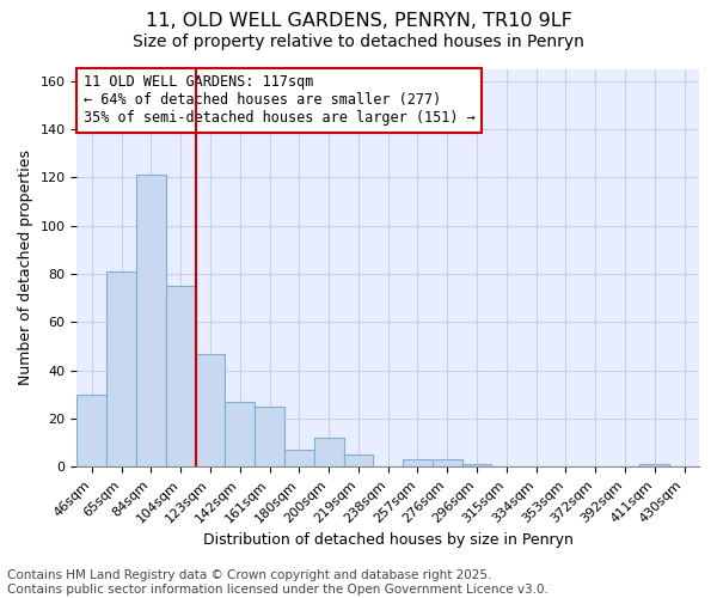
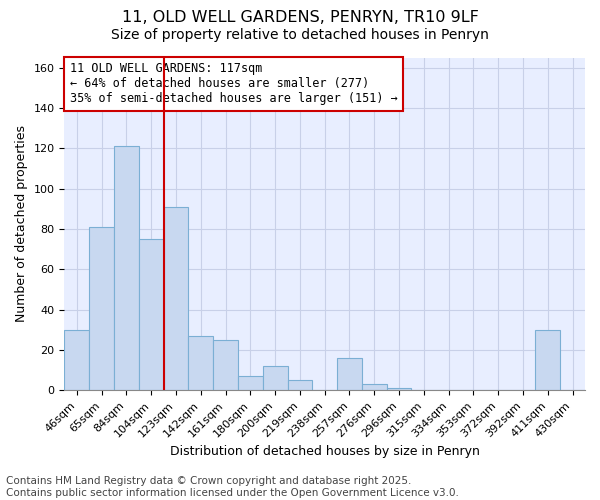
123sqm: 47 -> 91
257sqm: 3 -> 16
411sqm: 1 -> 30
